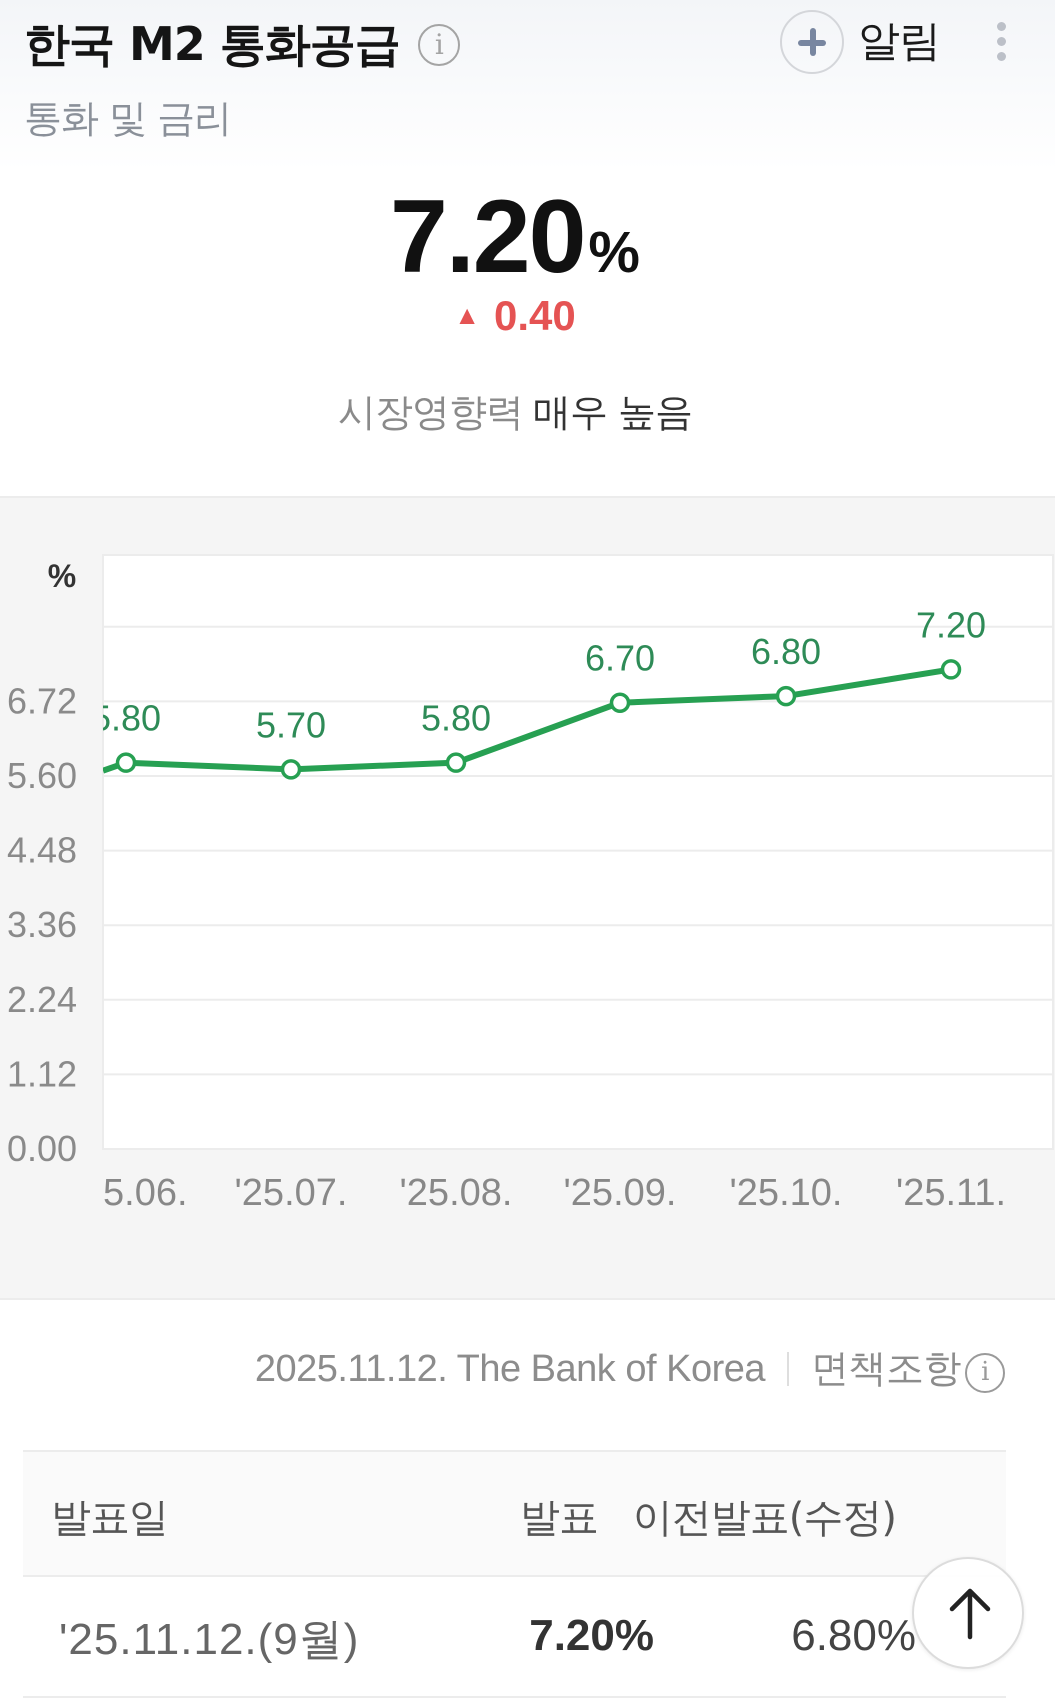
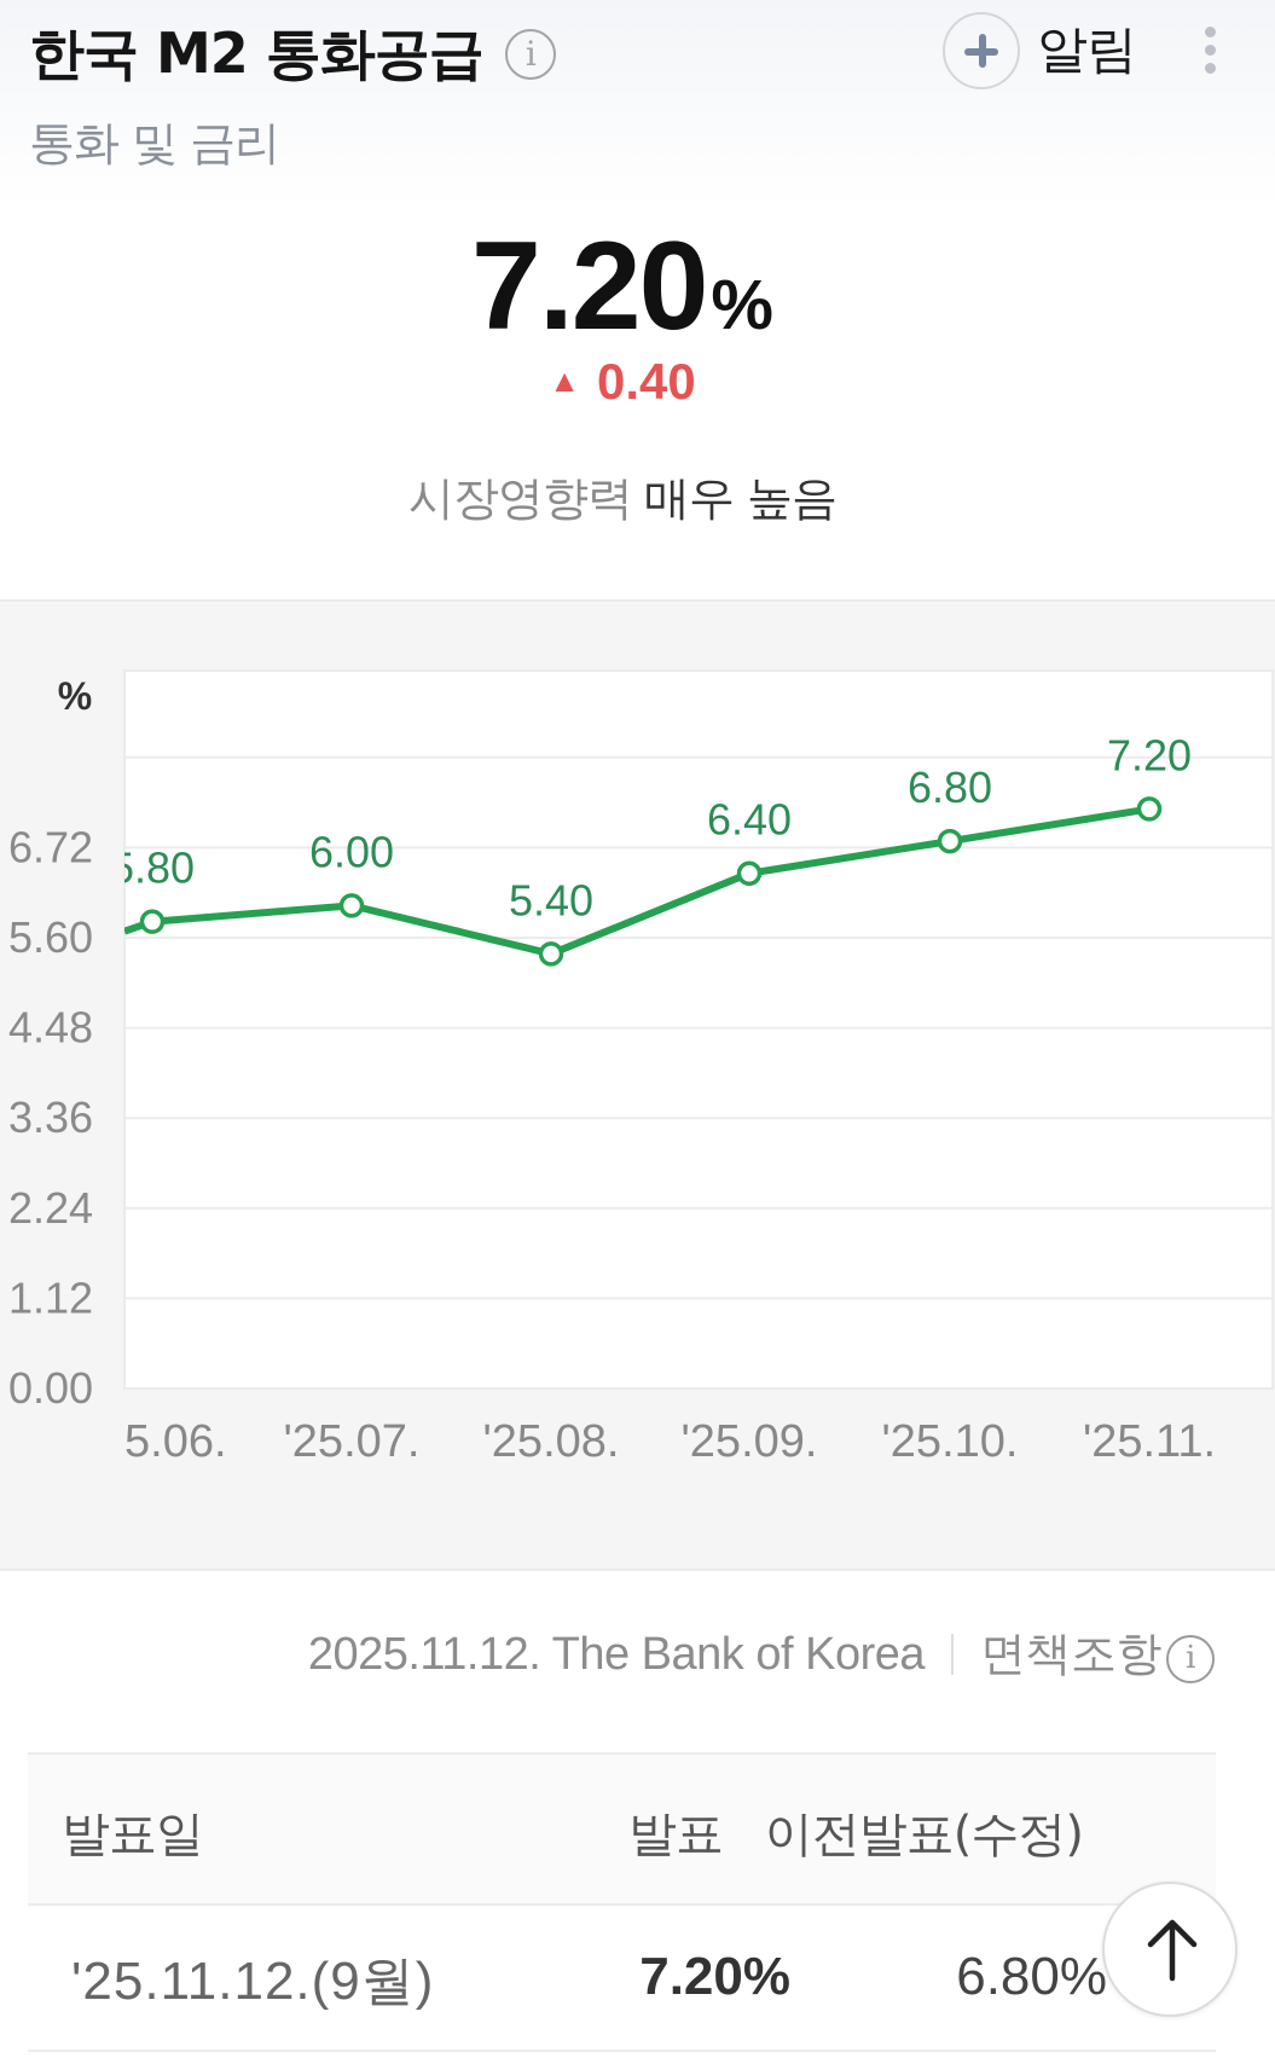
'25.07.: 5.70 -> 6.00
'25.08.: 5.80 -> 5.40
'25.09.: 6.70 -> 6.40
